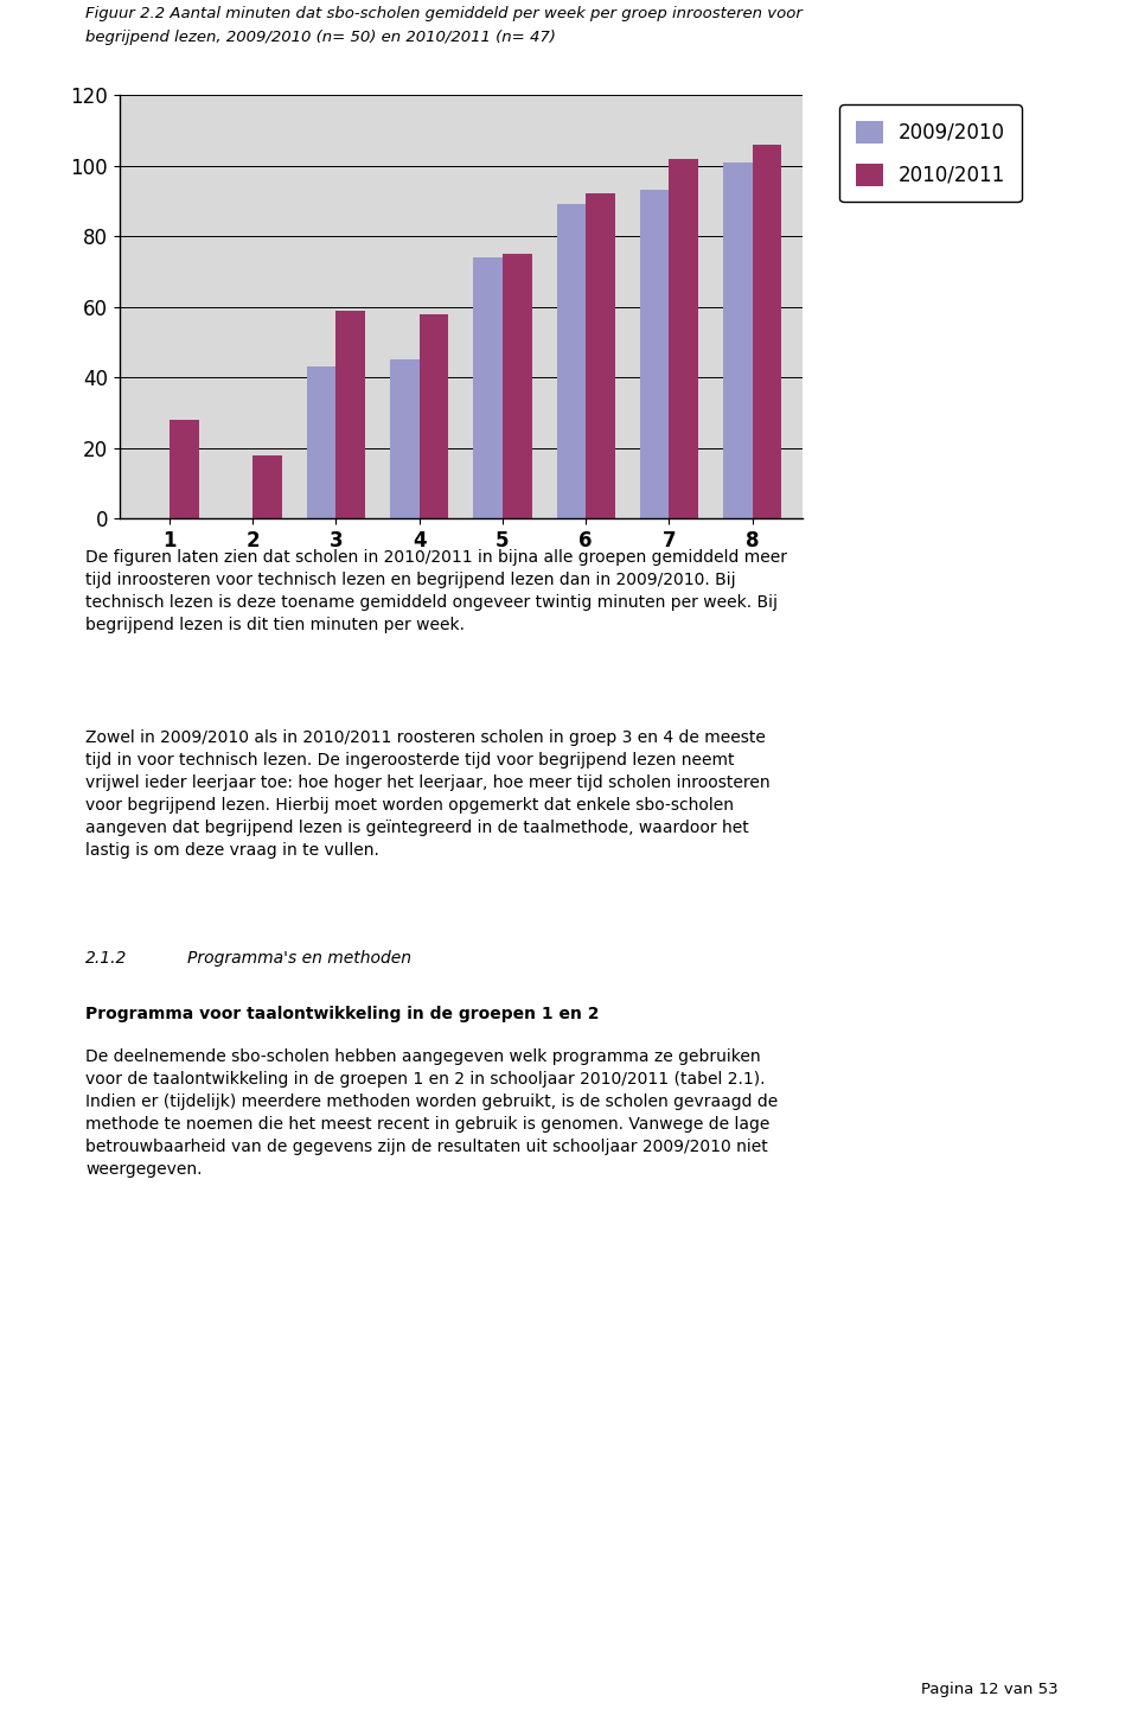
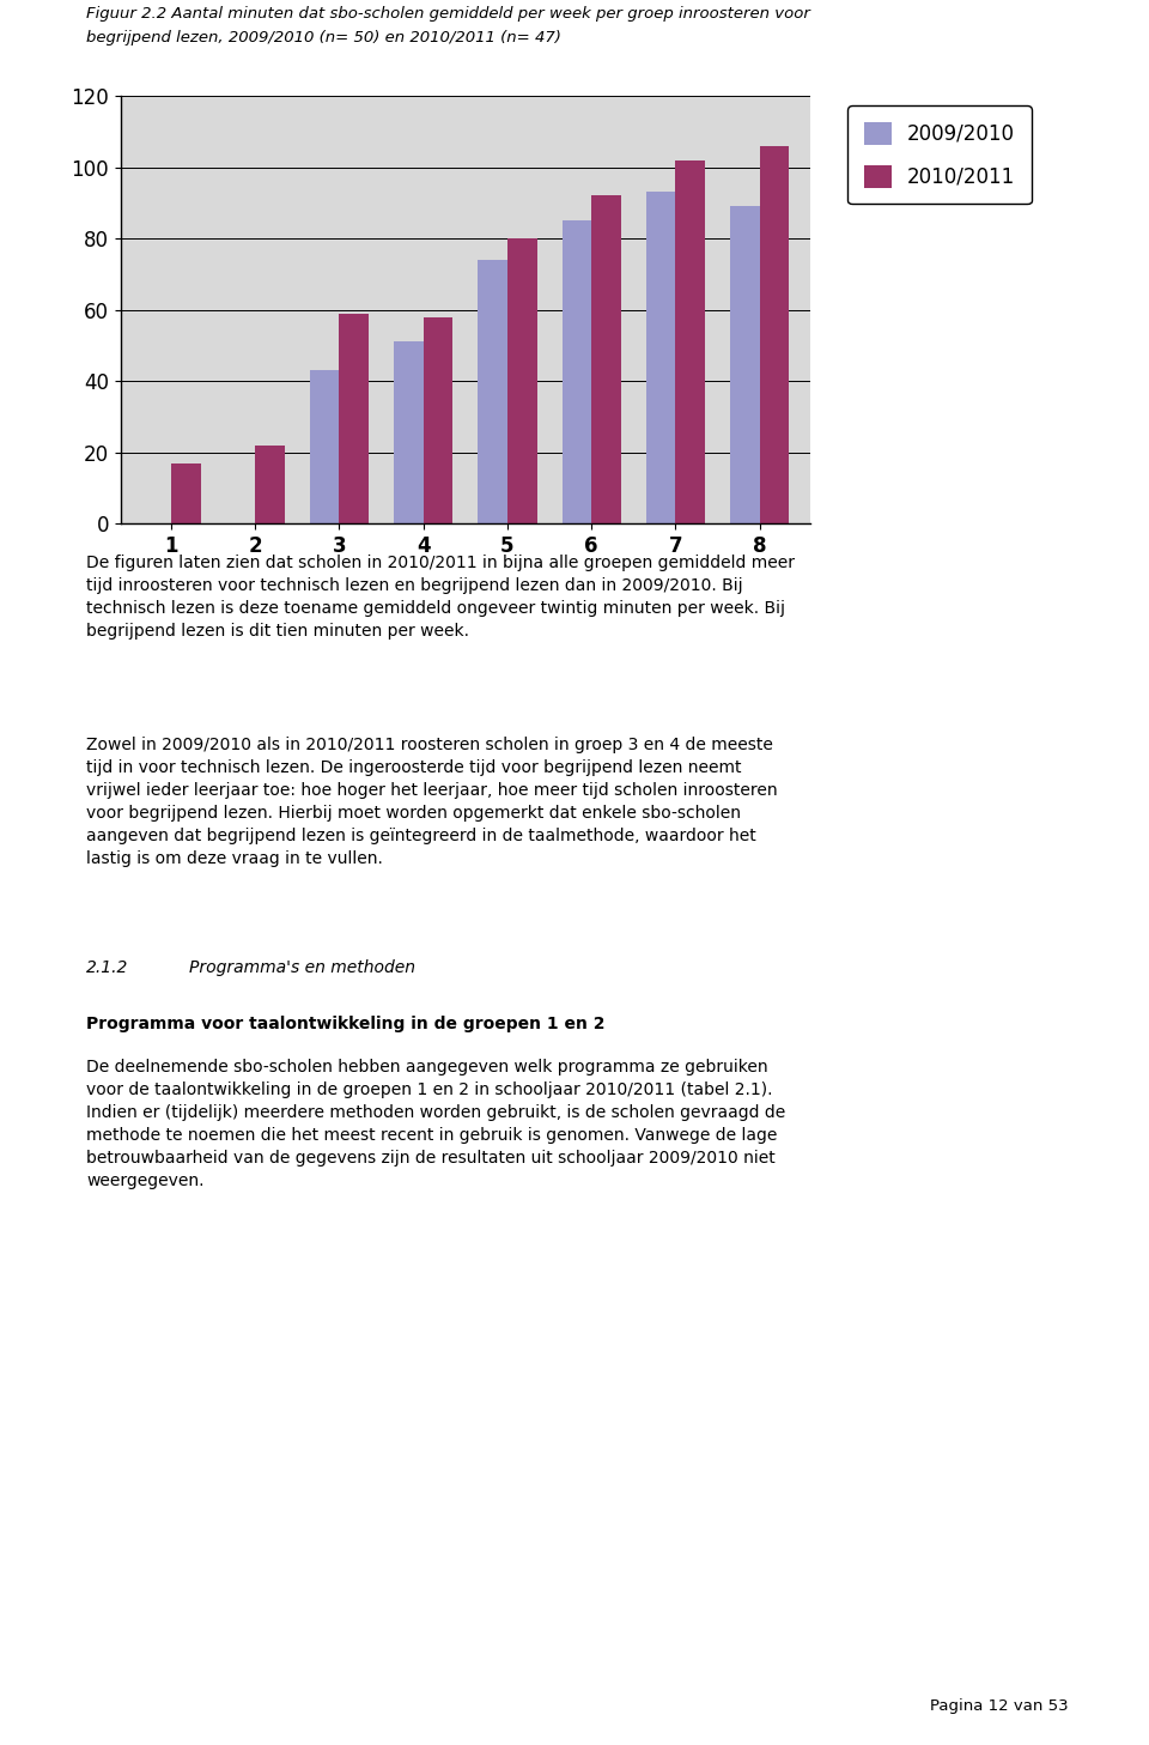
2010/2011/1: 28 -> 17
2010/2011/2: 18 -> 22
2009/2010/4: 45 -> 51
2010/2011/5: 75 -> 80
2009/2010/6: 89 -> 85
2009/2010/8: 101 -> 89
